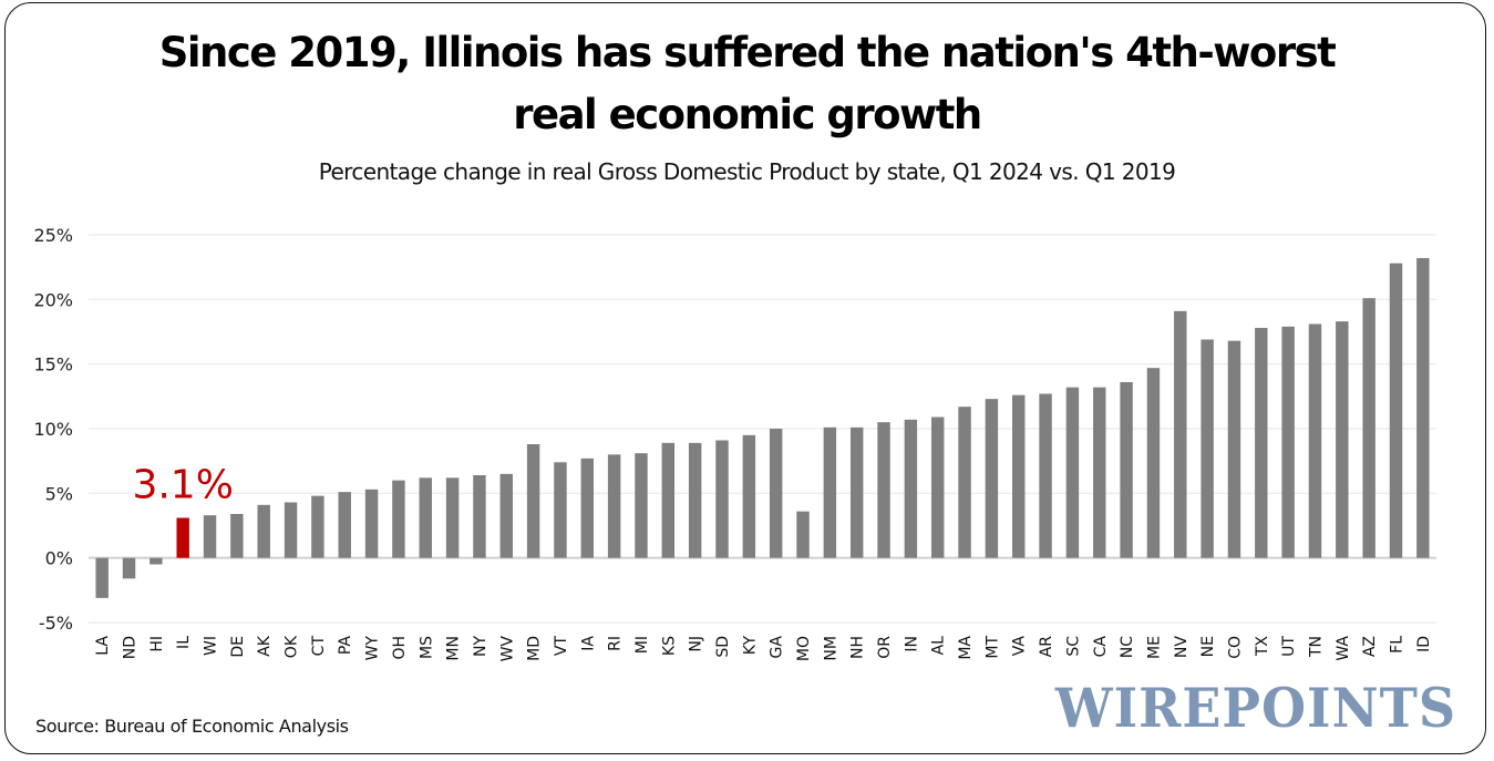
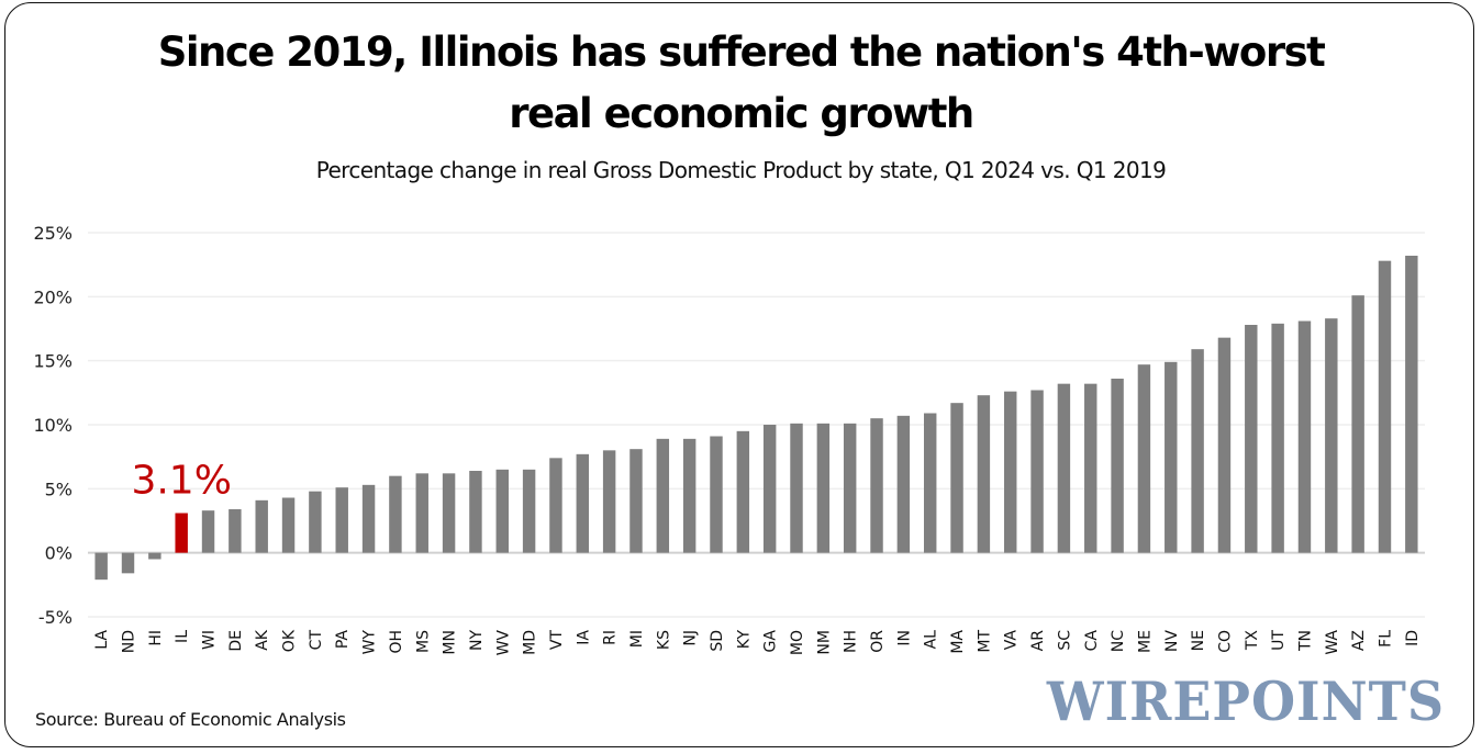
LA: -3.1% -> -2.1%
MD: 8.8% -> 6.5%
MO: 3.6% -> 10.1%
NV: 19.1% -> 14.9%
NE: 16.9% -> 15.9%
